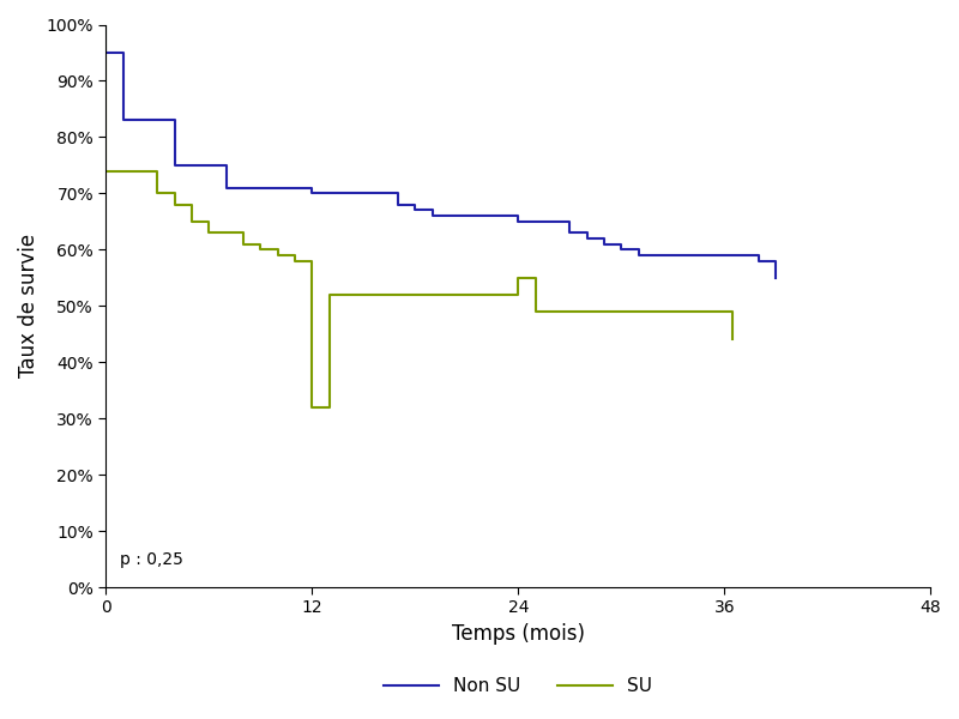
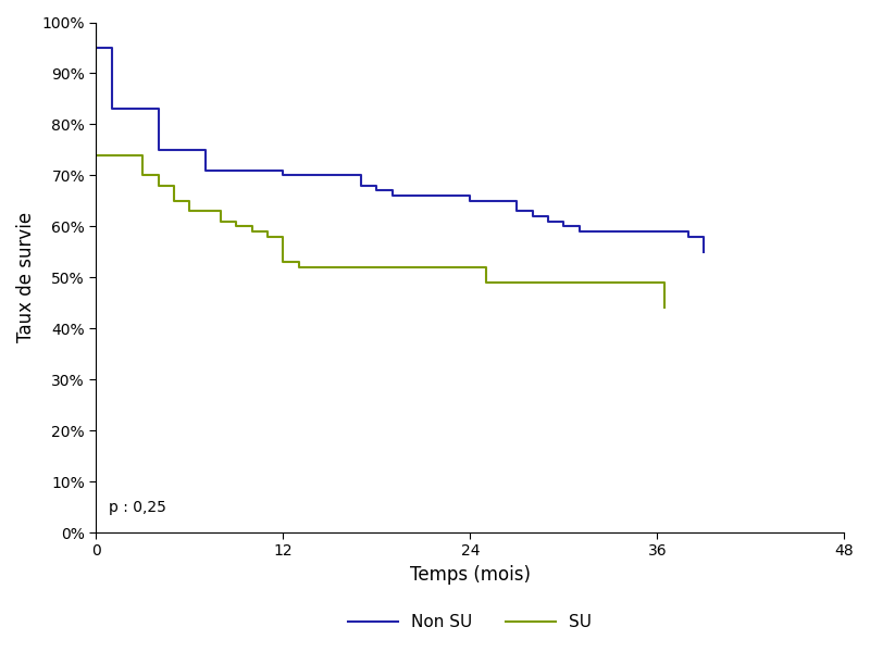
SU/12: 32% -> 53%
SU/24: 55% -> 52%
